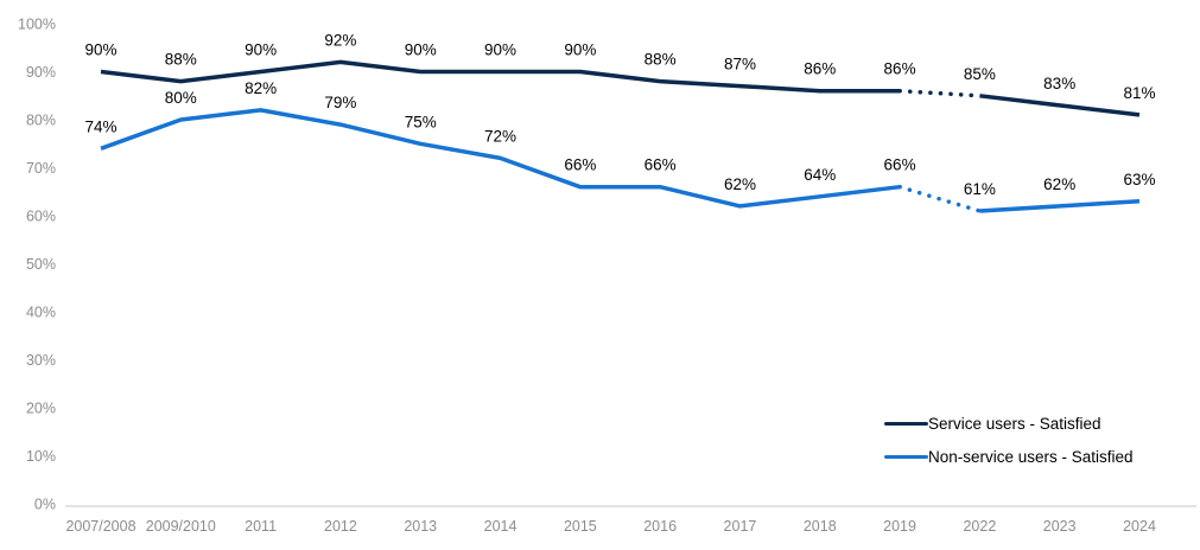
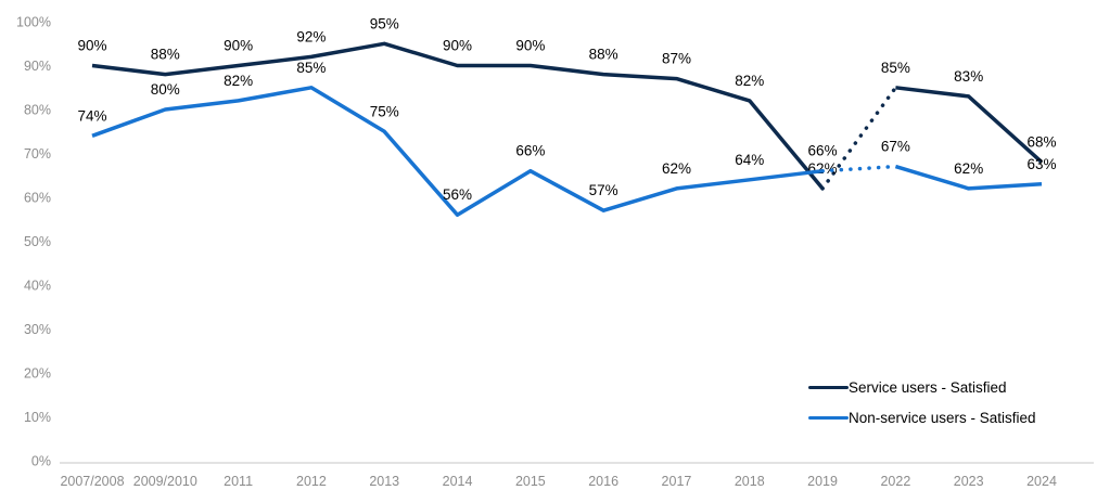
Non-service users - Satisfied/2012: 79% -> 85%
Service users - Satisfied/2013: 90% -> 95%
Non-service users - Satisfied/2014: 72% -> 56%
Non-service users - Satisfied/2016: 66% -> 57%
Service users - Satisfied/2018: 86% -> 82%
Service users - Satisfied/2019: 86% -> 62%
Non-service users - Satisfied/2022: 61% -> 67%
Service users - Satisfied/2024: 81% -> 68%
